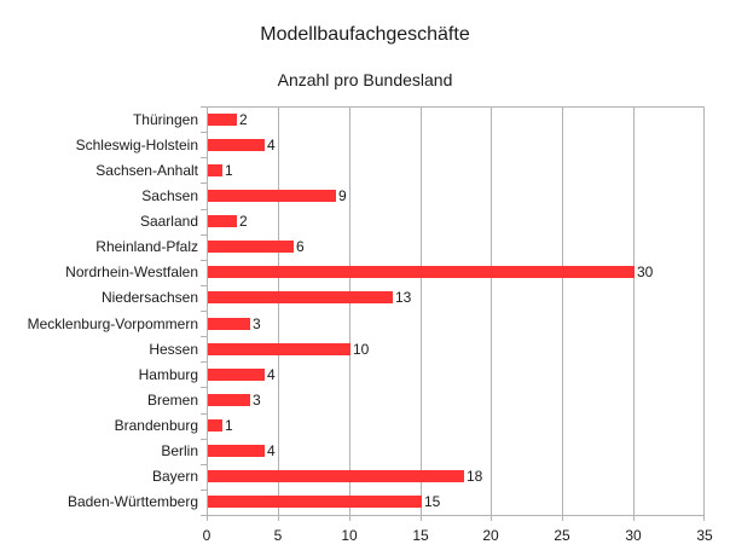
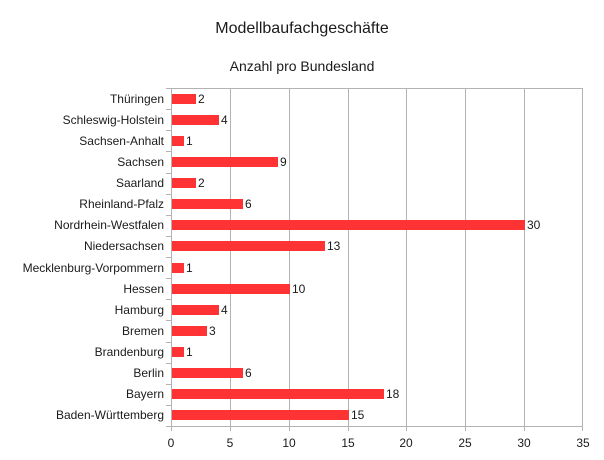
Mecklenburg-Vorpommern: 3 -> 1
Berlin: 4 -> 6
